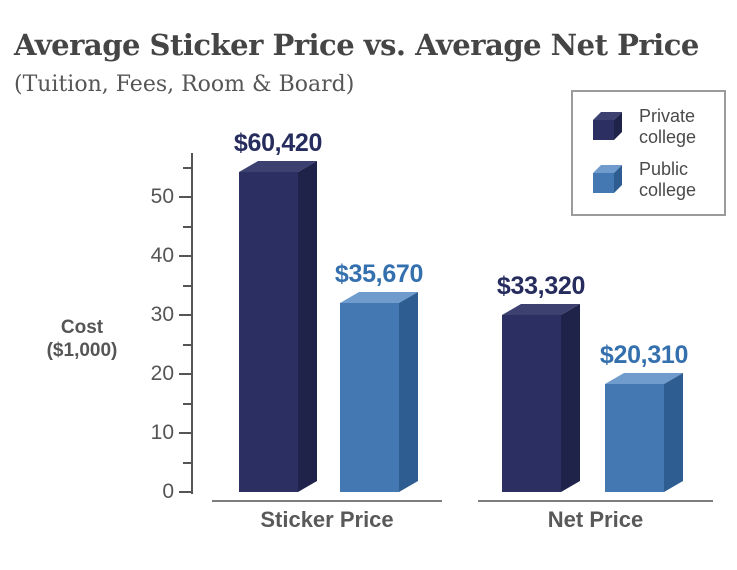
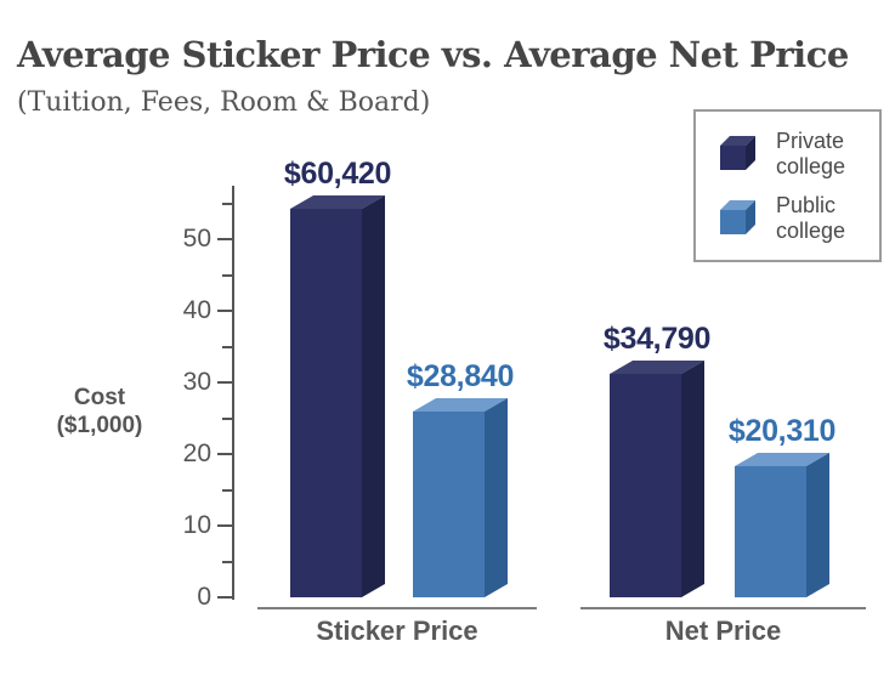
Public college/Sticker Price: $35,670 -> $28,840
Private college/Net Price: $33,320 -> $34,790
